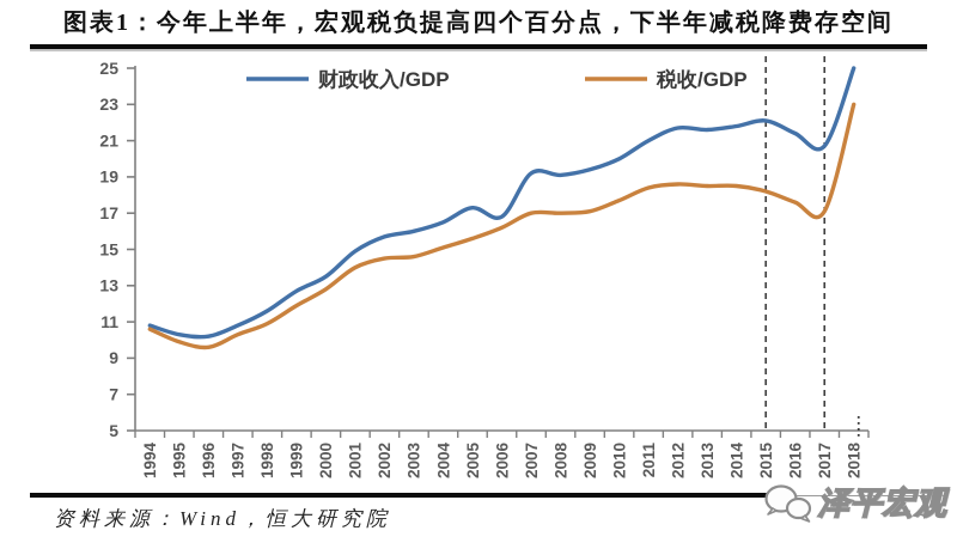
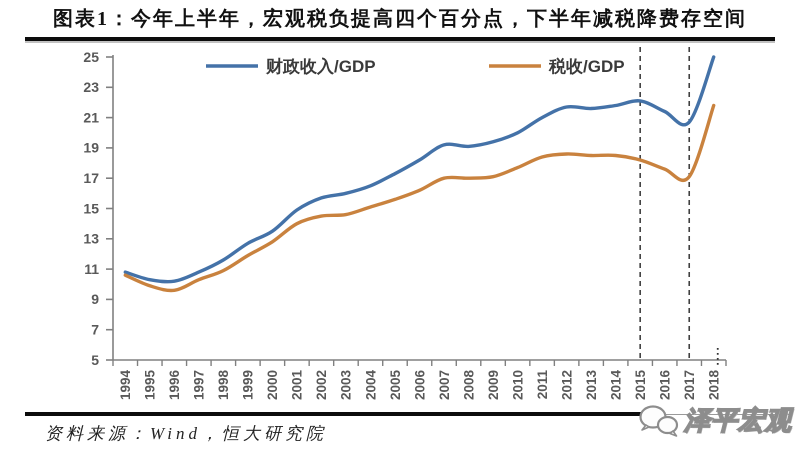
财政收入/GDP/2006: 16.8 -> 18.2
税收/GDP/2018: 23.0 -> 21.8
